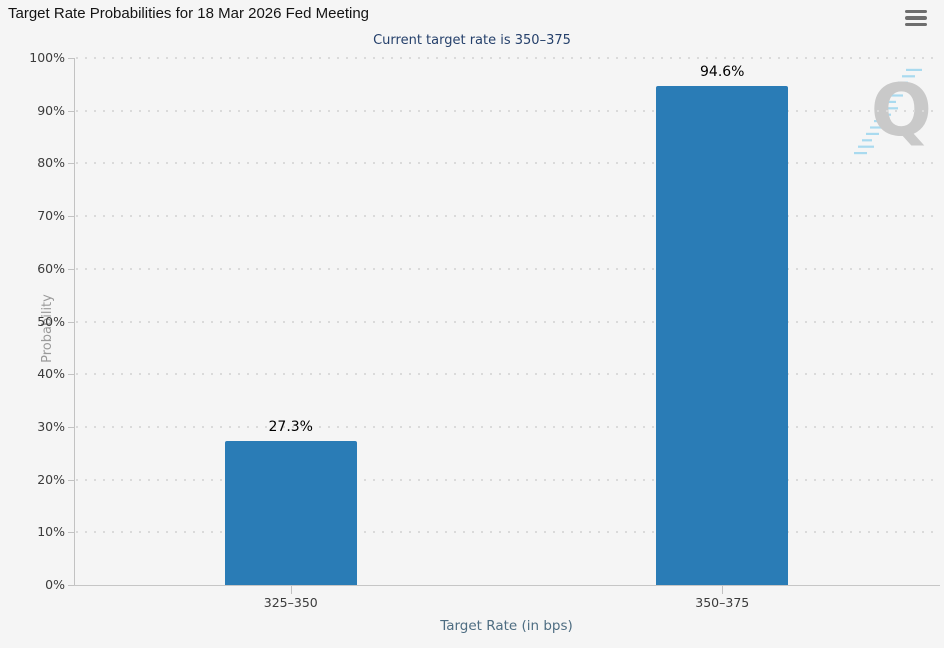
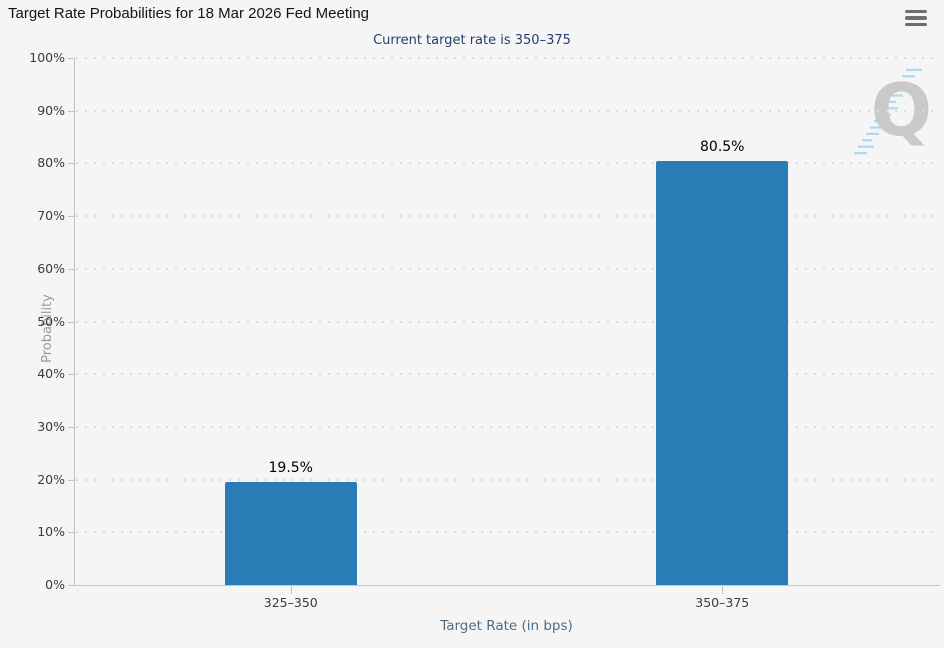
325–350: 27.3% -> 19.5%
350–375: 94.6% -> 80.5%
